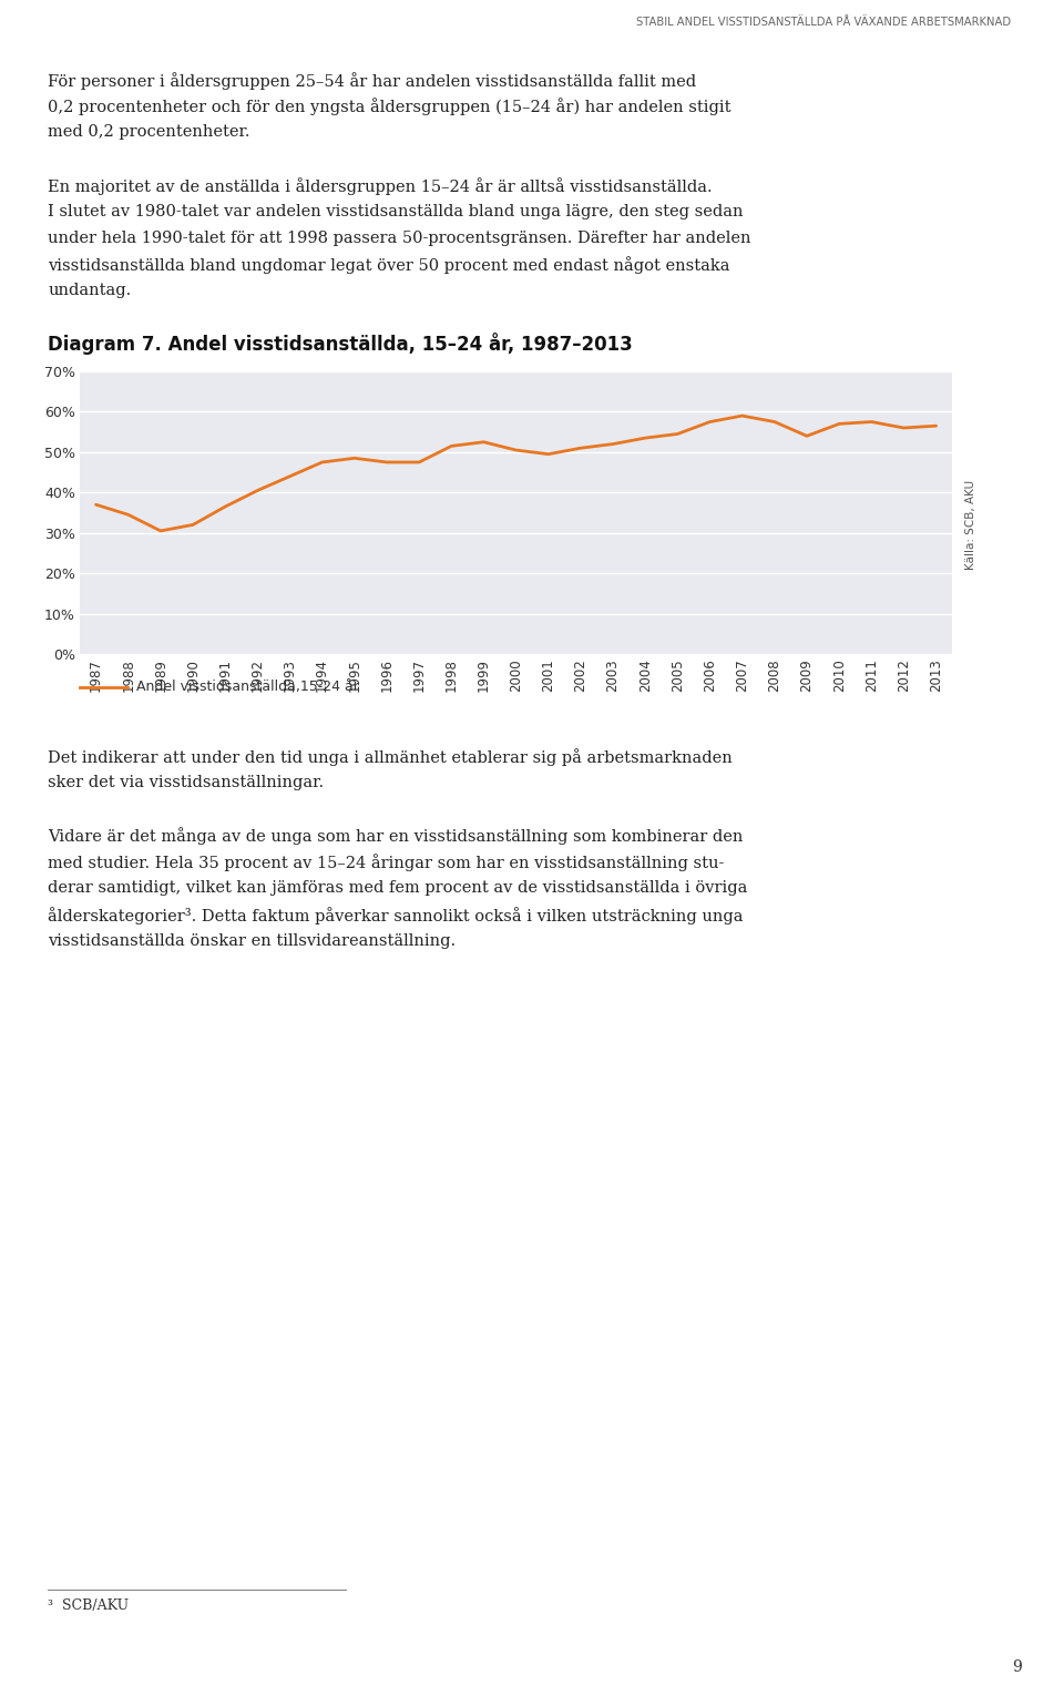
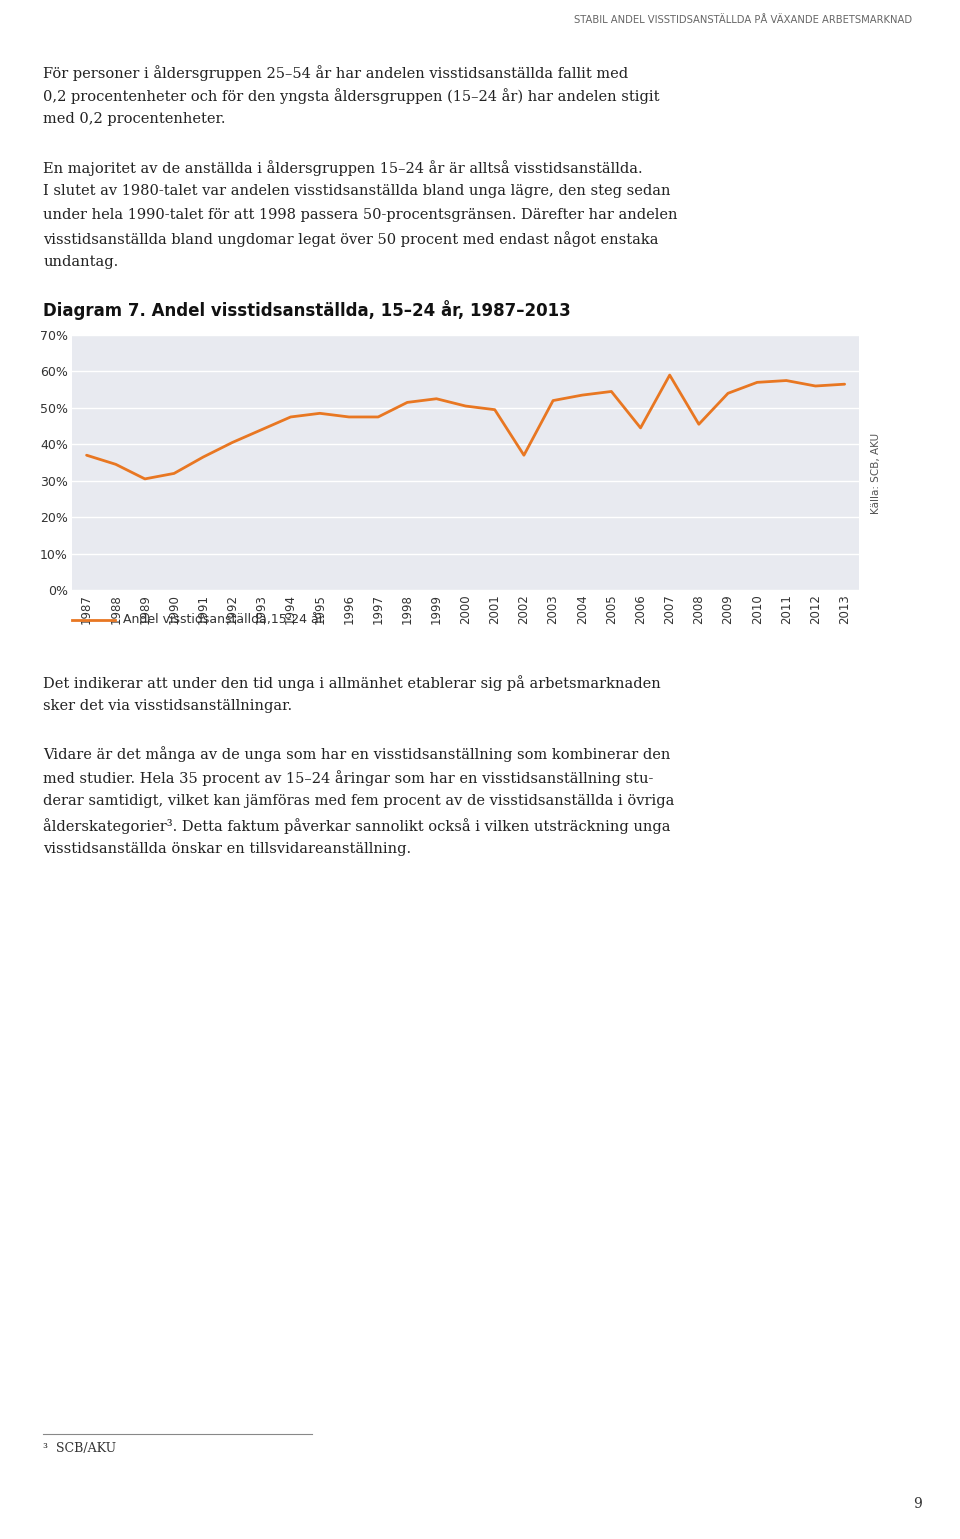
2002: 51.0% -> 37.0%
2006: 57.5% -> 44.5%
2008: 57.5% -> 45.5%
